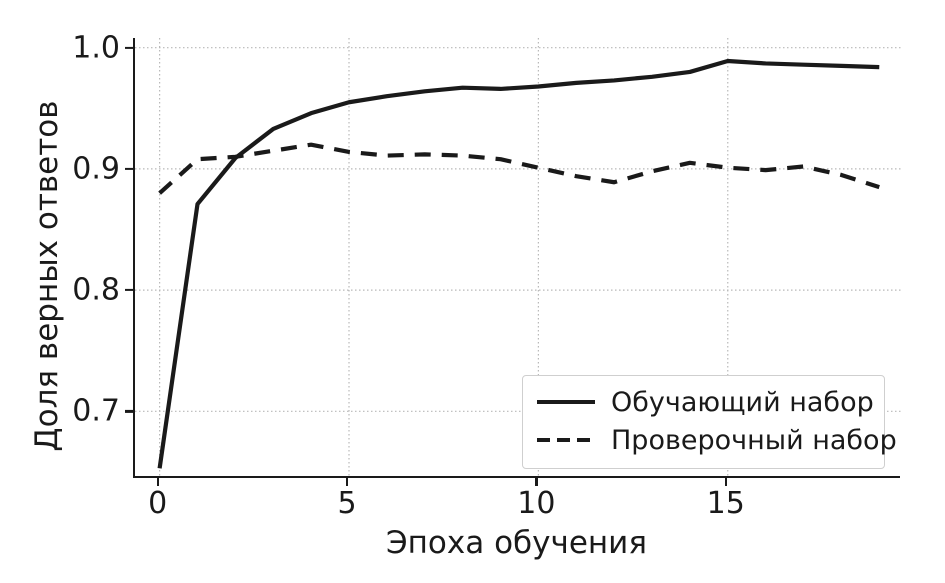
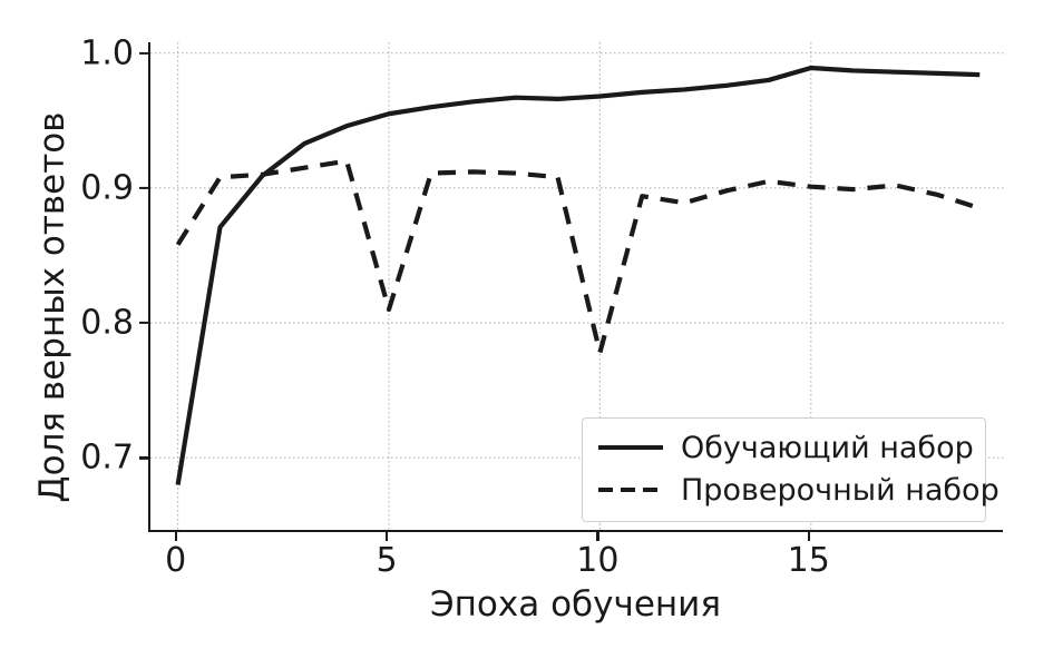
Обучающий набор/0: 0.653 -> 0.680
Проверочный набор/0: 0.880 -> 0.858
Проверочный набор/5: 0.914 -> 0.810
Проверочный набор/10: 0.901 -> 0.778
